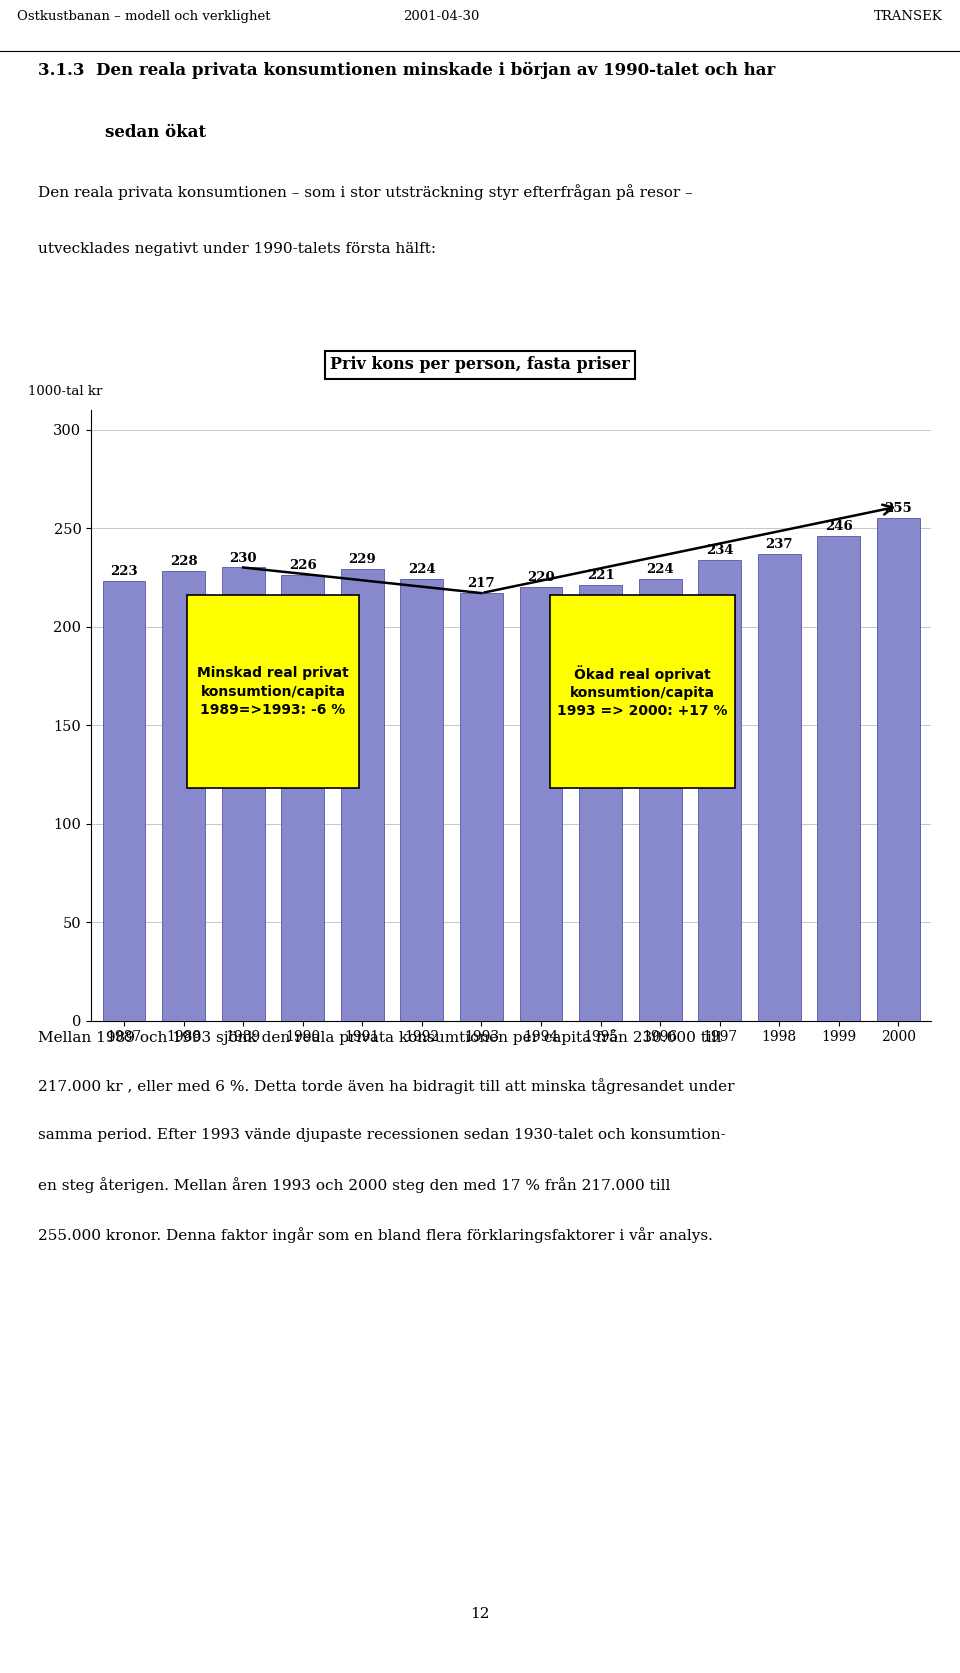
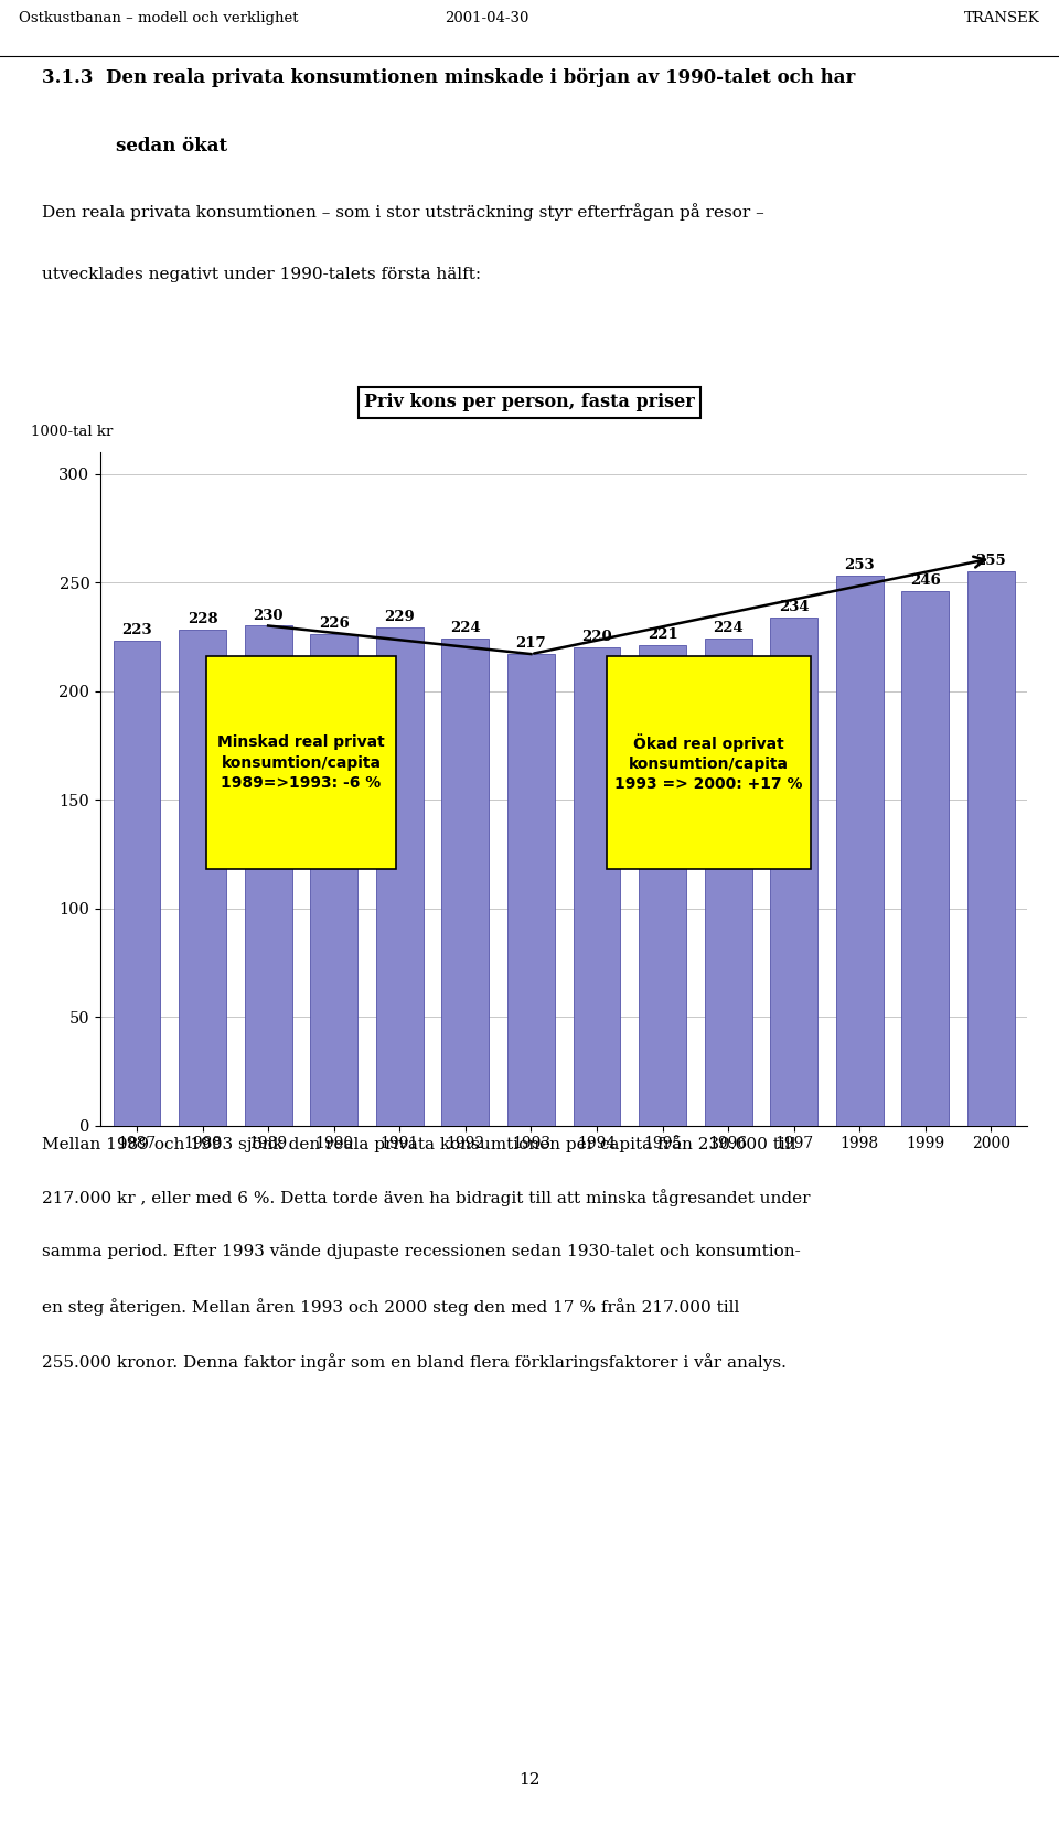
1998: 237 -> 253
